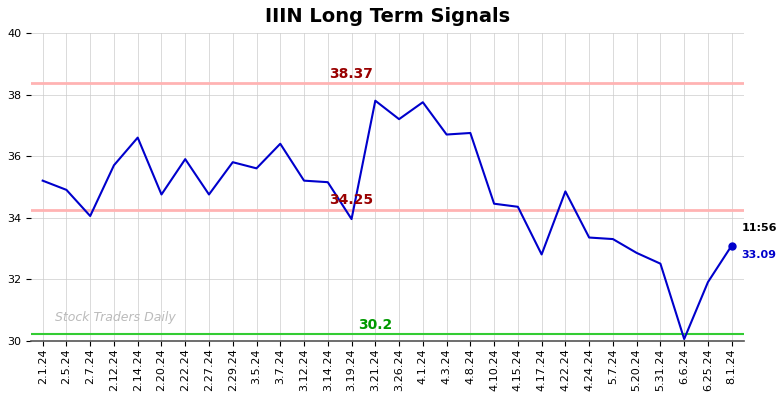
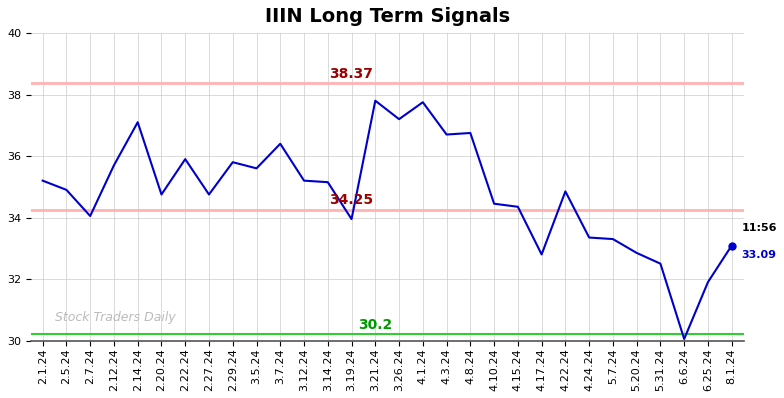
2.14.24: 36.60 -> 37.10
